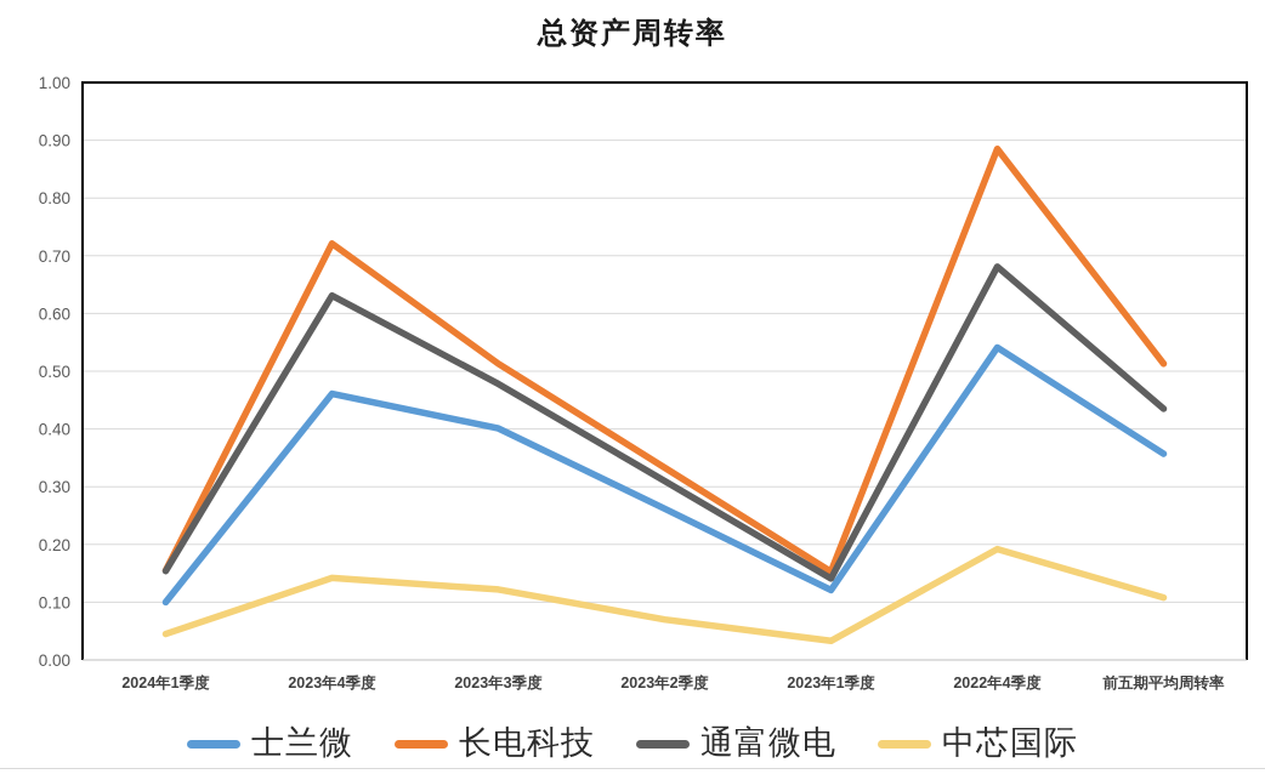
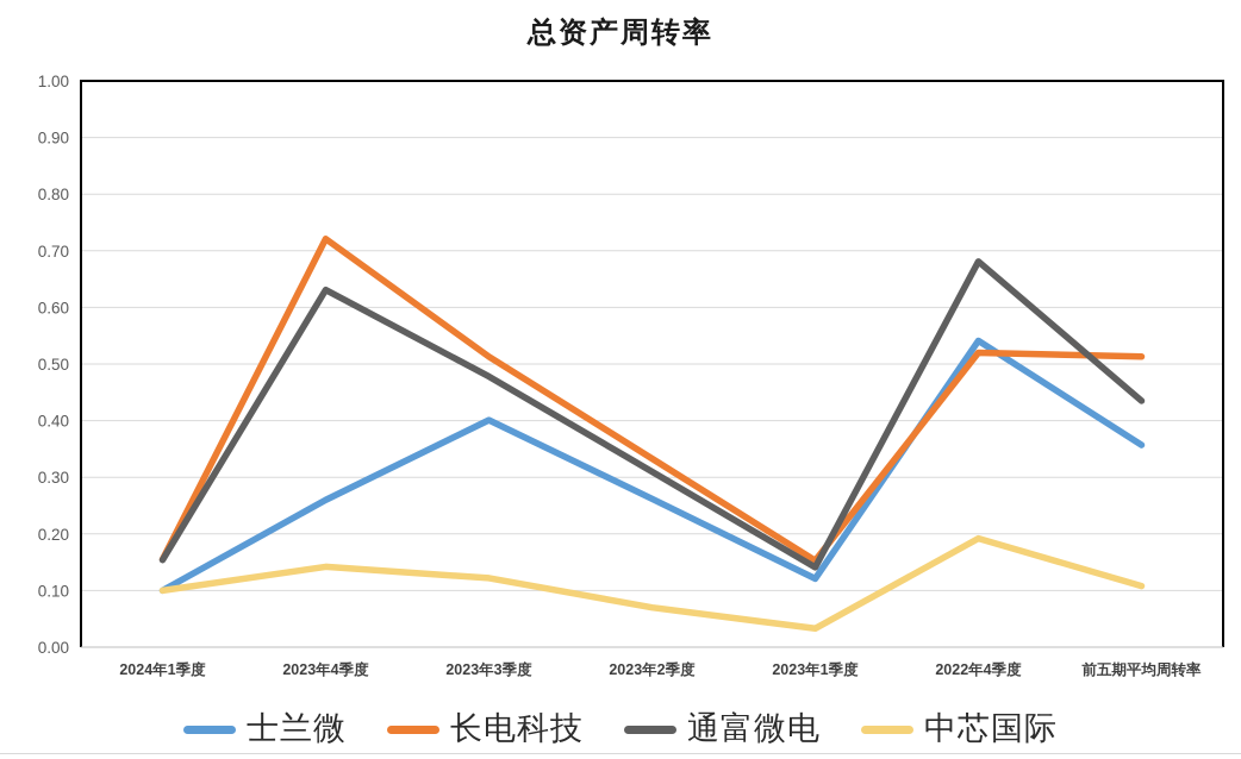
中芯国际/2024年1季度: 0.04 -> 0.10
士兰微/2023年4季度: 0.46 -> 0.26
长电科技/2022年4季度: 0.89 -> 0.52
